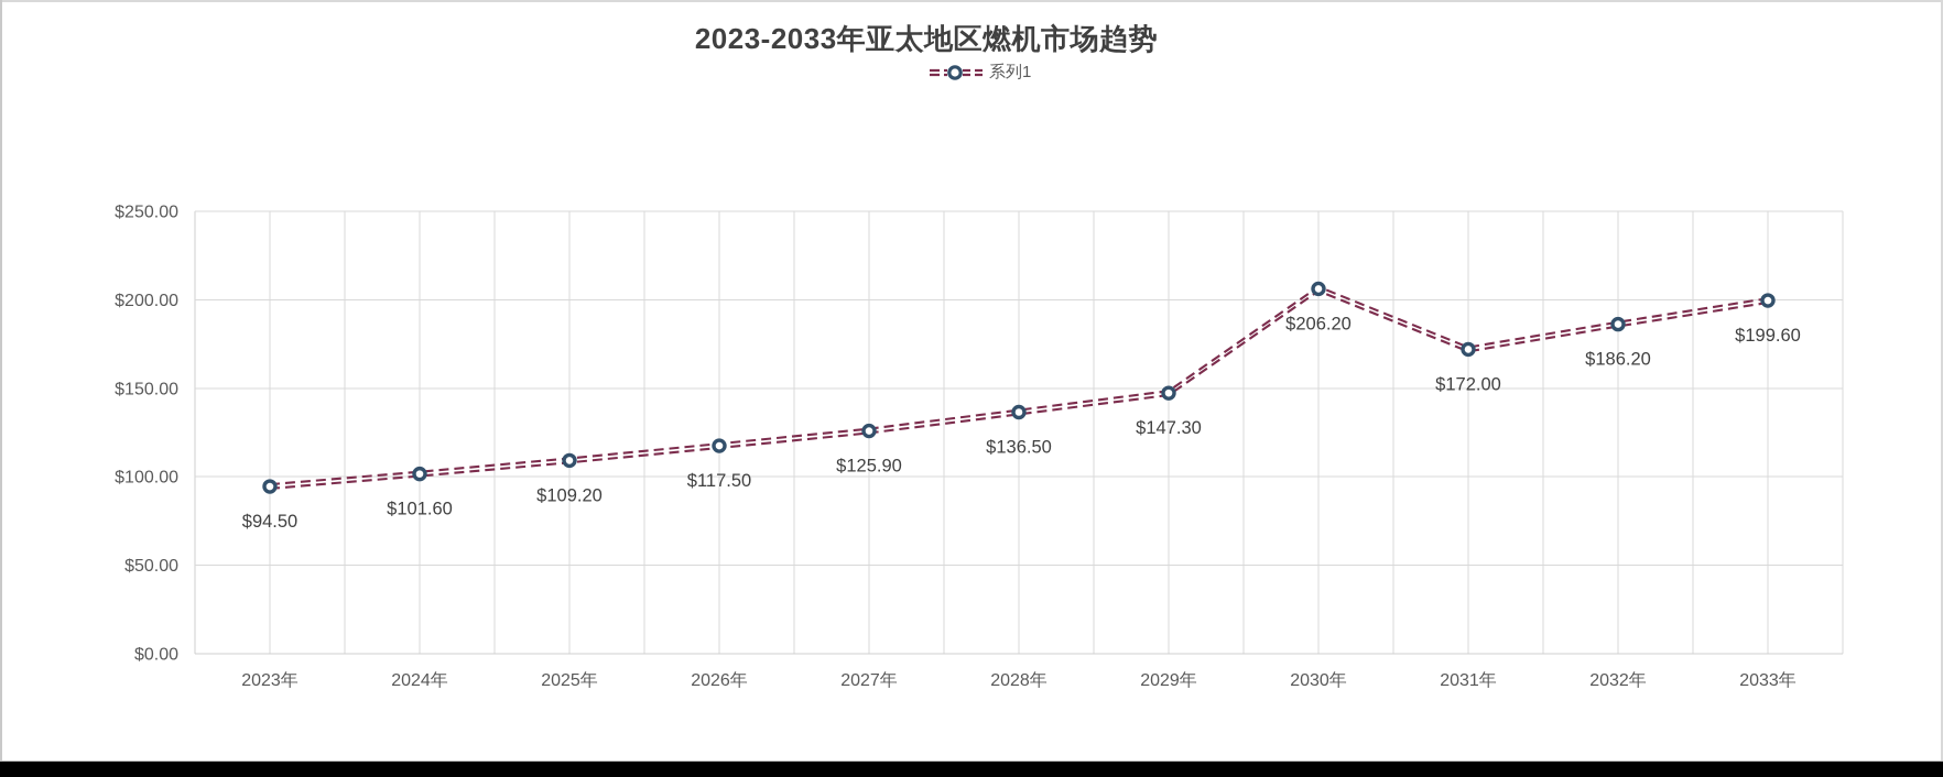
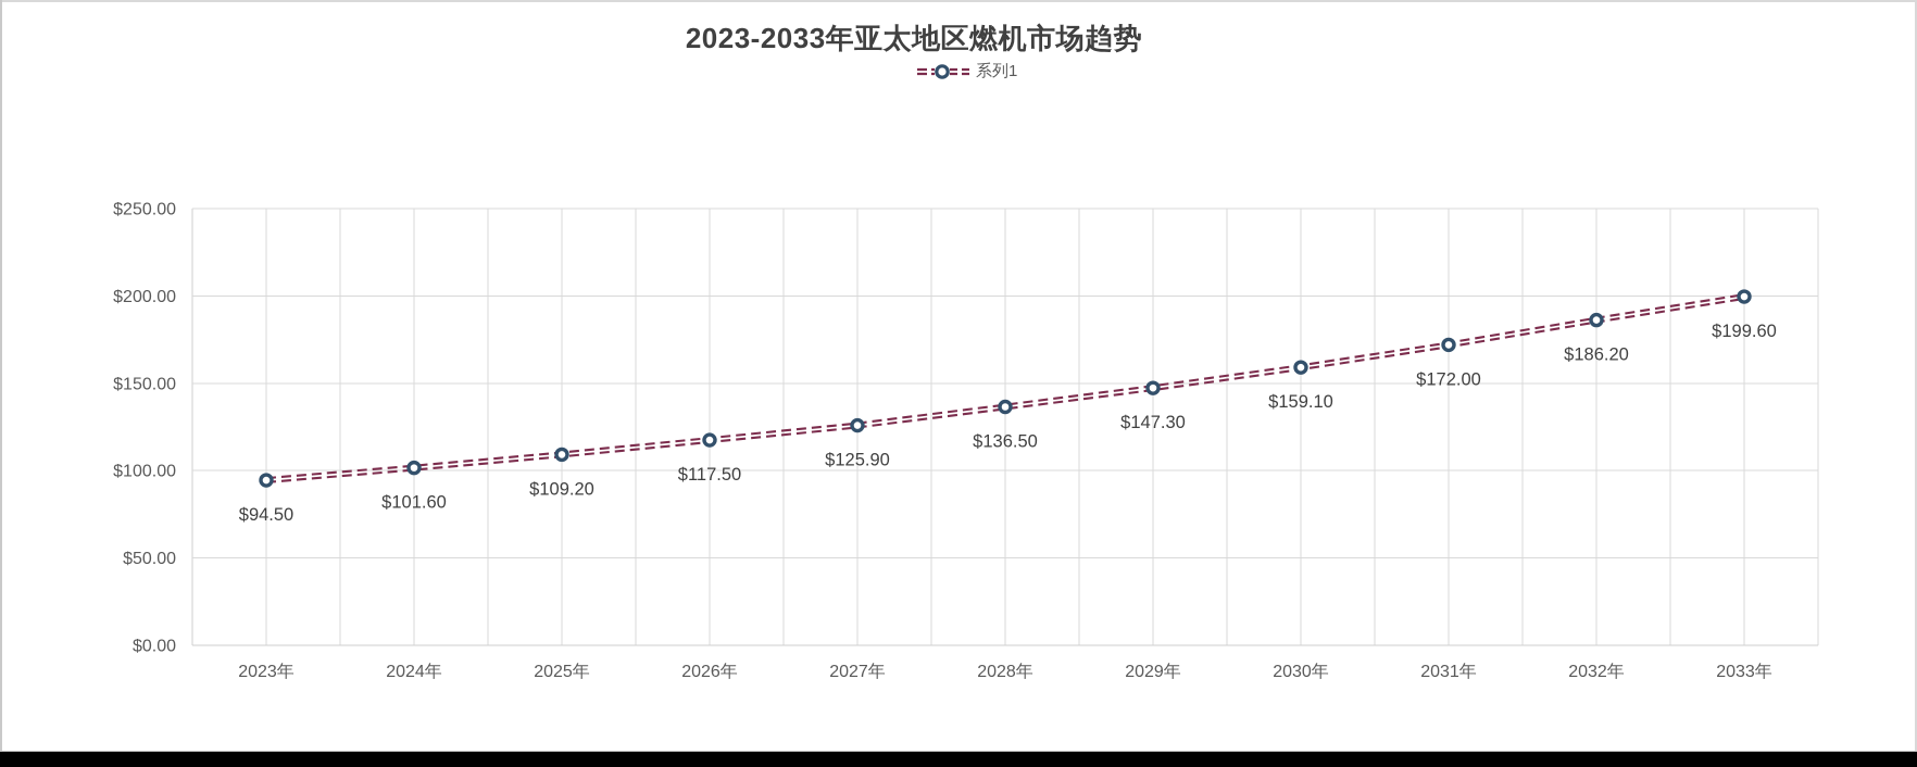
2030年: $206.20 -> $159.10
